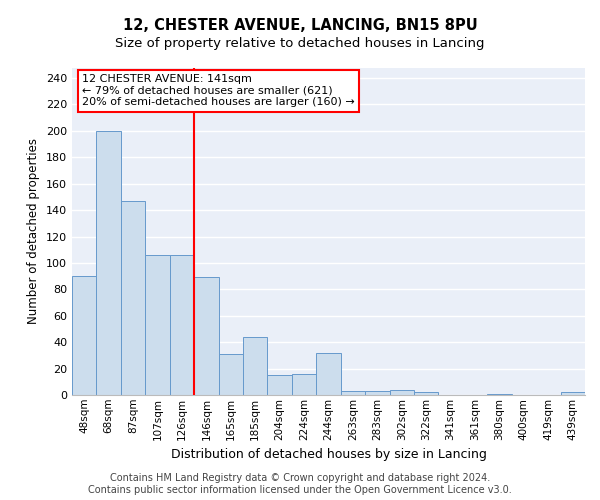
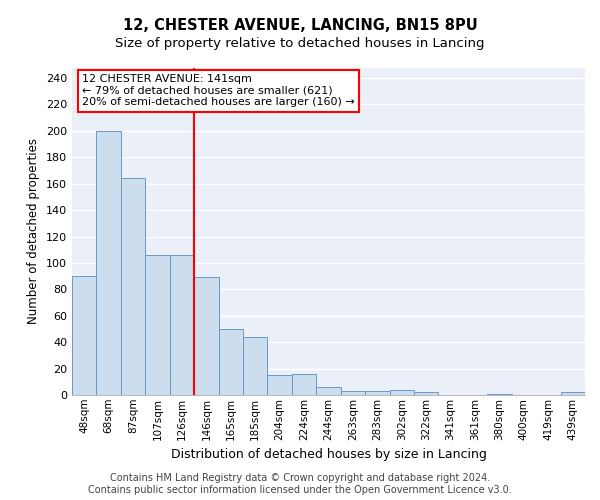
87sqm: 147 -> 164
165sqm: 31 -> 50
244sqm: 32 -> 6
